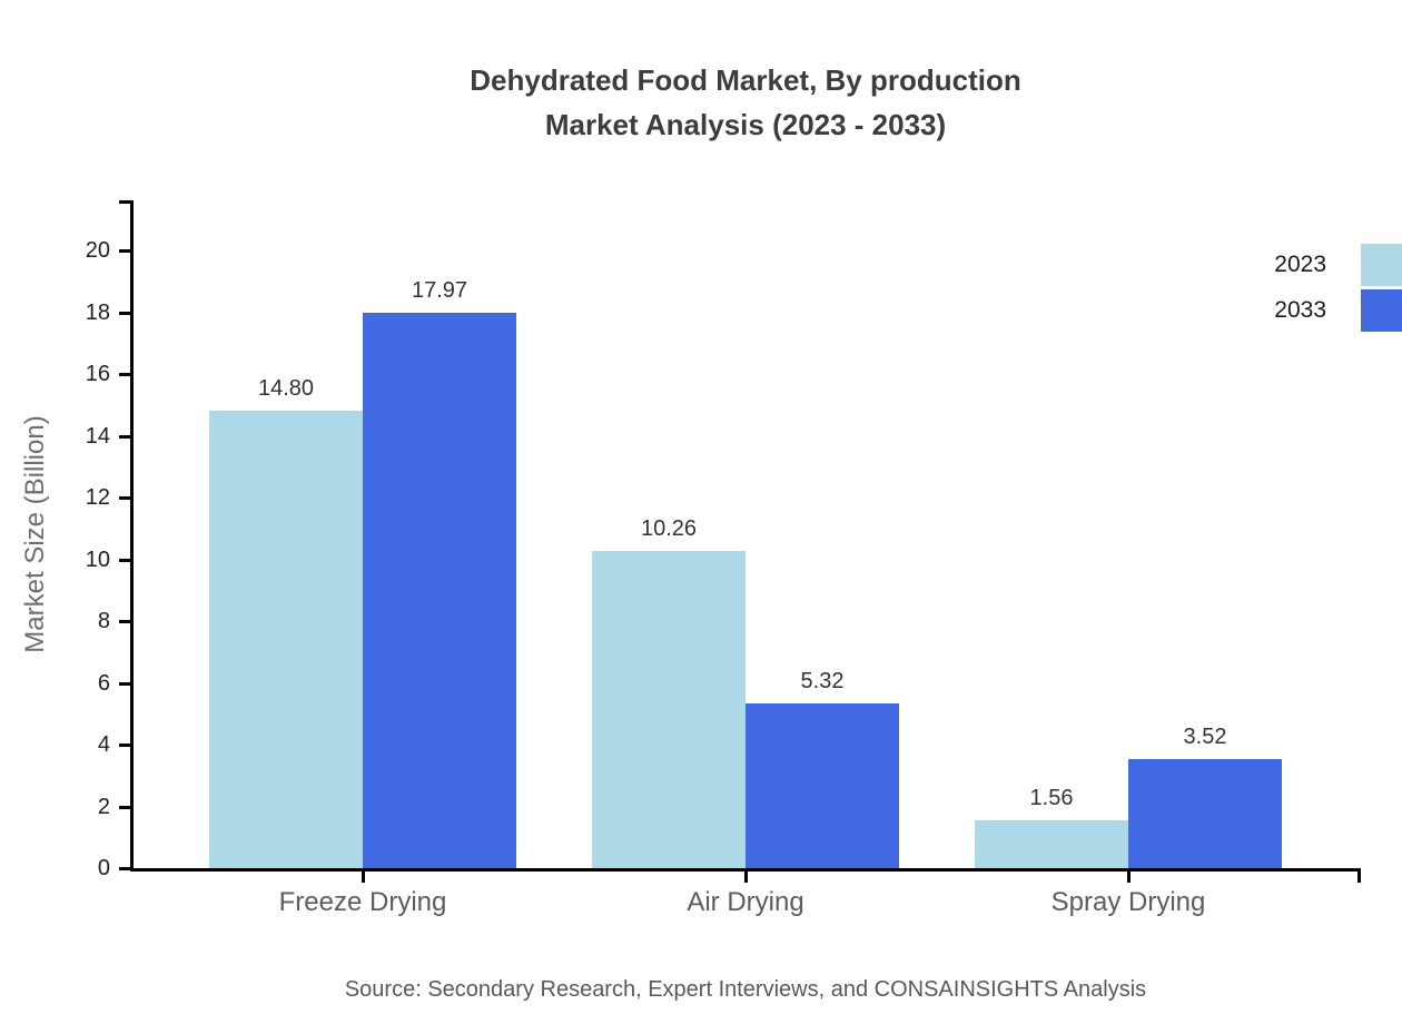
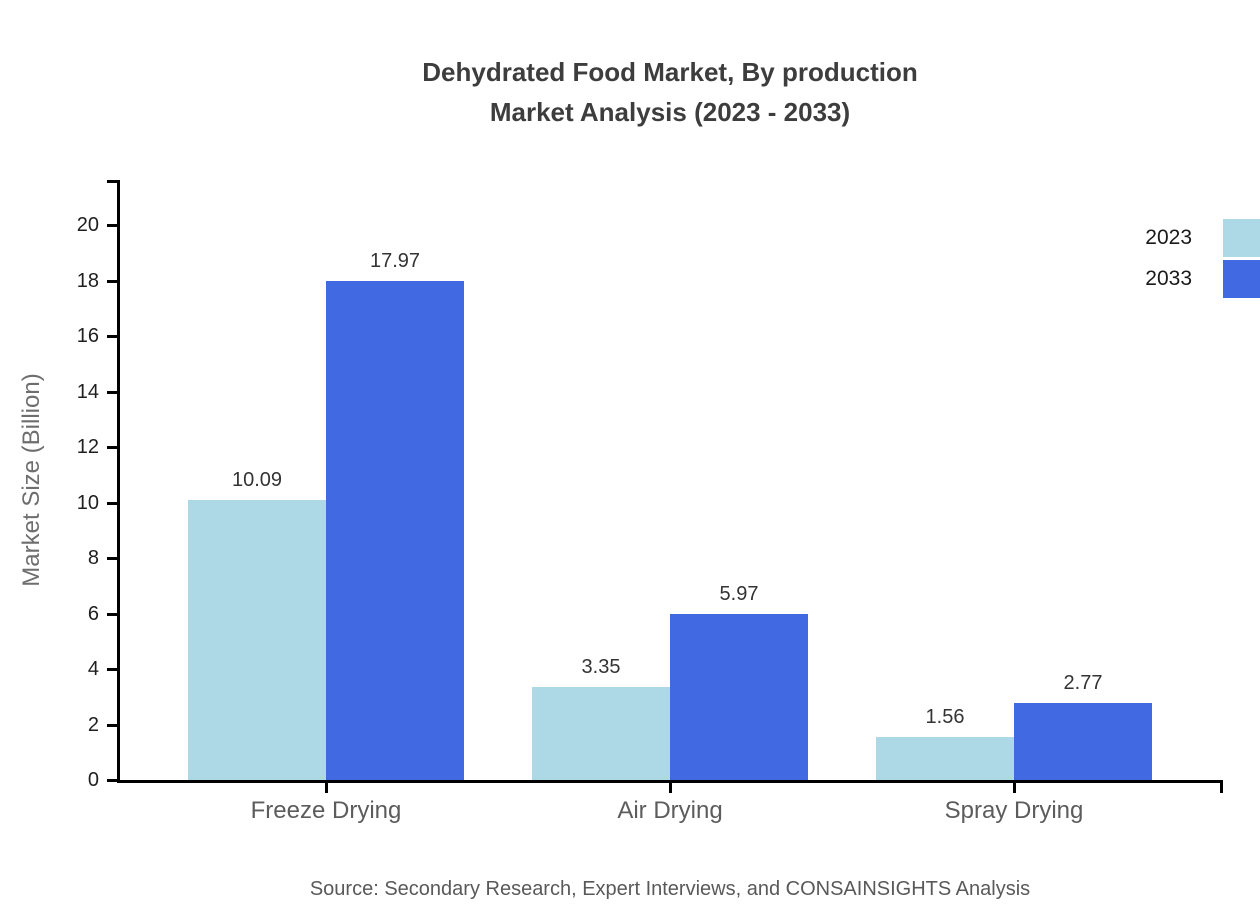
2023/Freeze Drying: 14.80 -> 10.09
2023/Air Drying: 10.26 -> 3.35
2033/Air Drying: 5.32 -> 5.97
2033/Spray Drying: 3.52 -> 2.77
